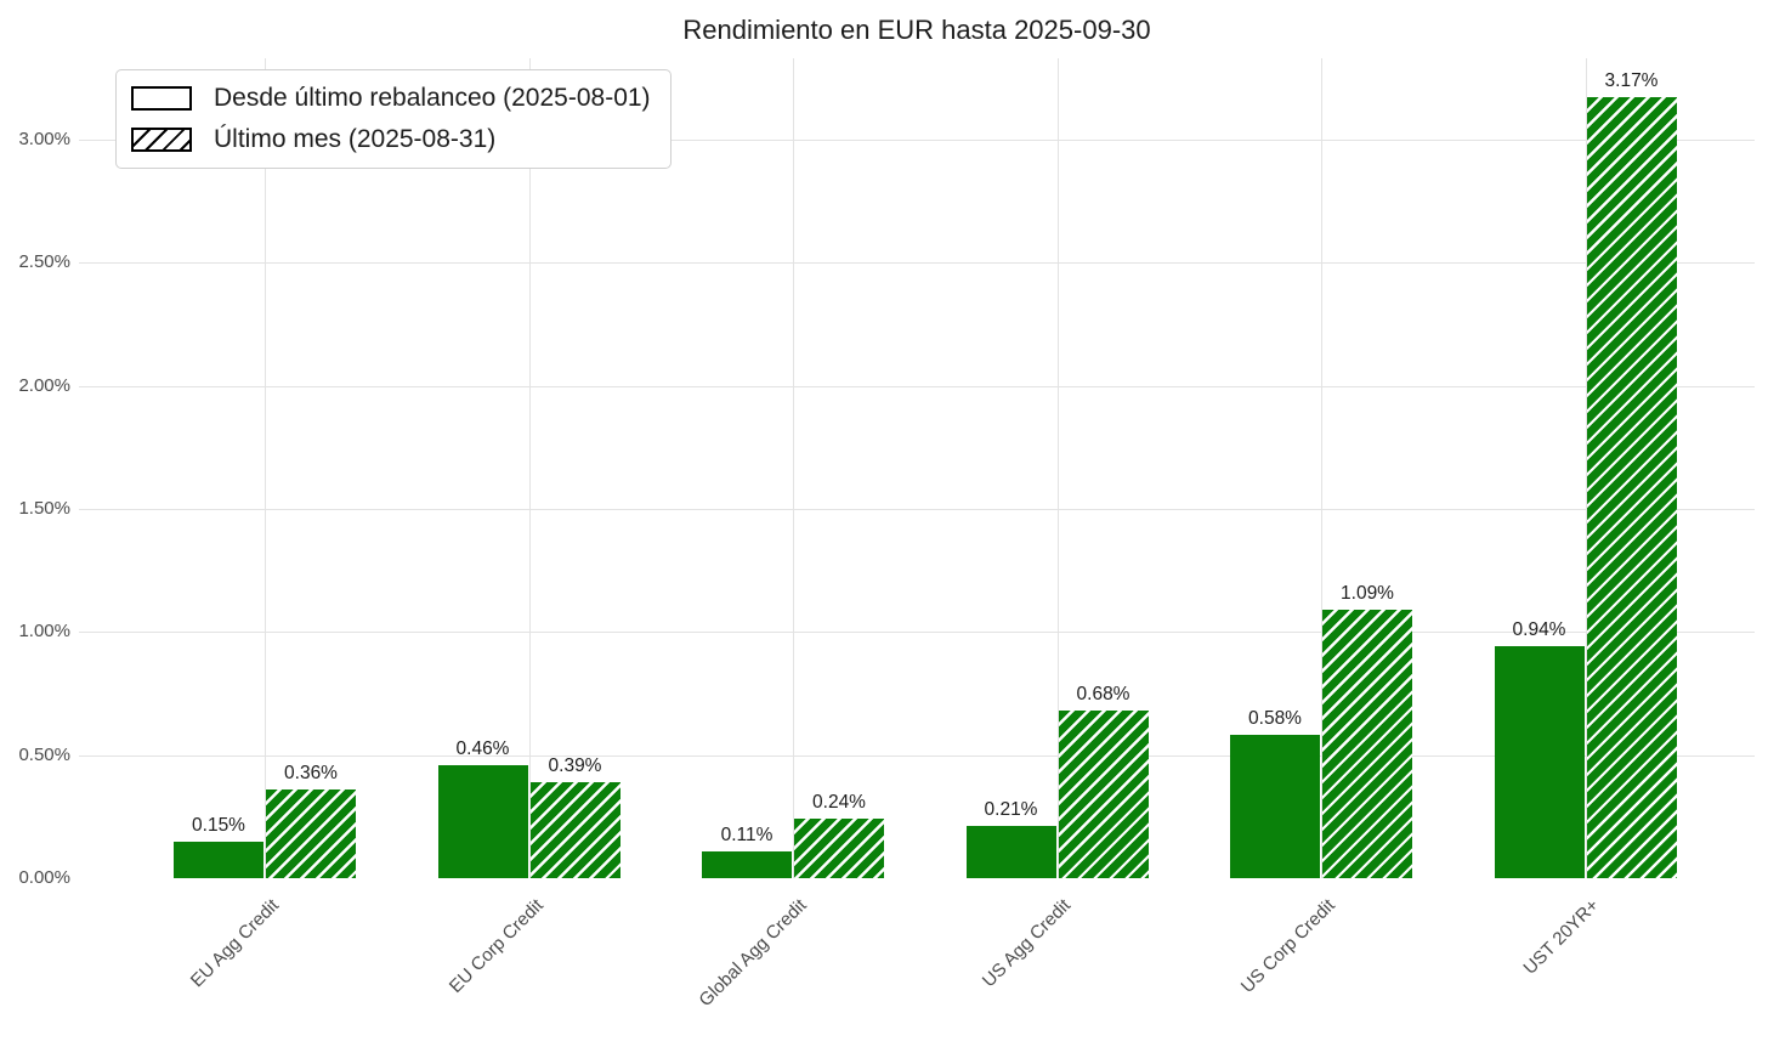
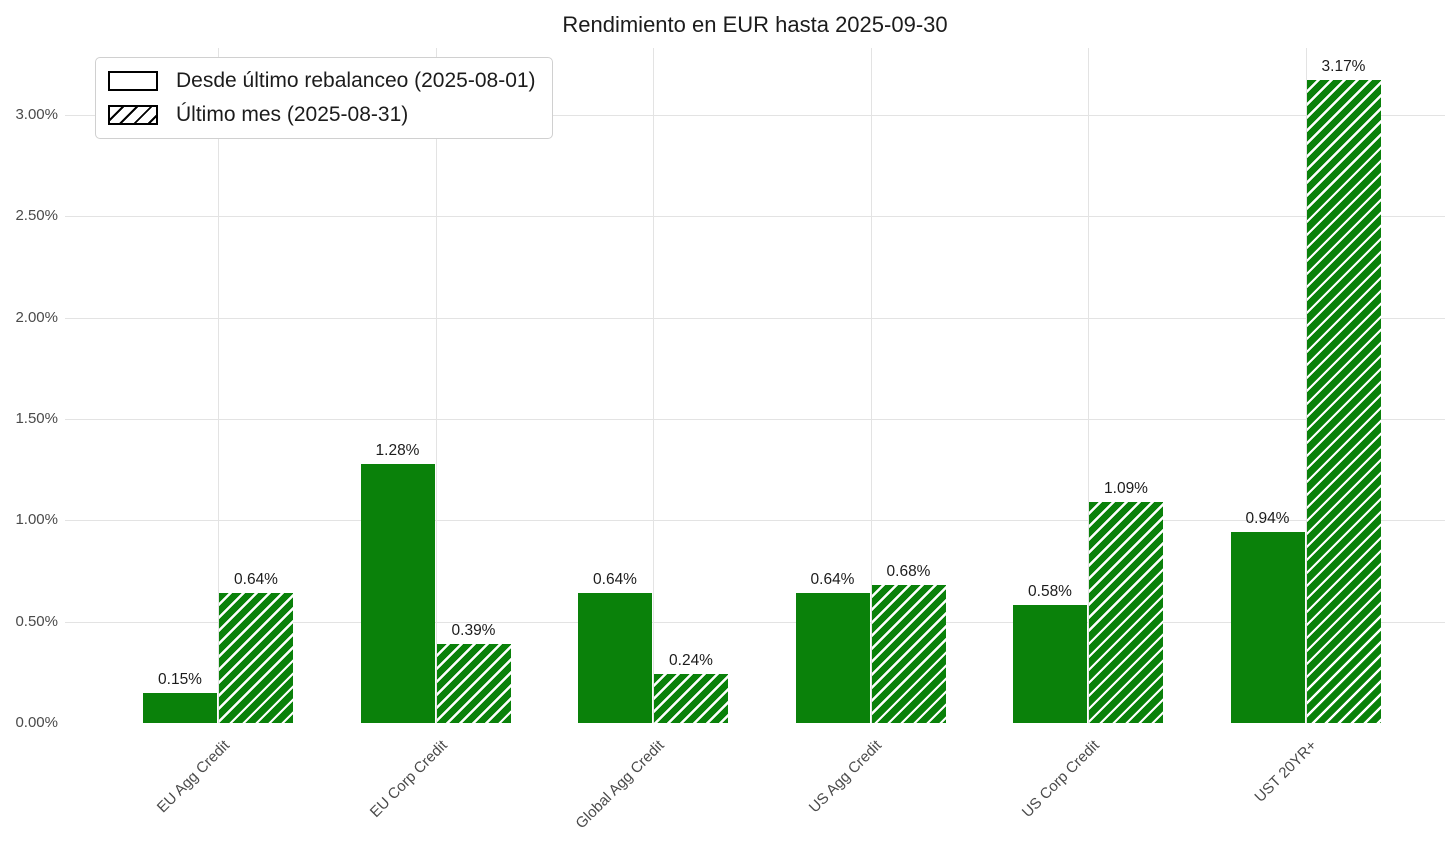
Último mes (2025-08-31)/EU Agg Credit: 0.36% -> 0.64%
Desde último rebalanceo (2025-08-01)/EU Corp Credit: 0.46% -> 1.28%
Desde último rebalanceo (2025-08-01)/Global Agg Credit: 0.11% -> 0.64%
Desde último rebalanceo (2025-08-01)/US Agg Credit: 0.21% -> 0.64%
